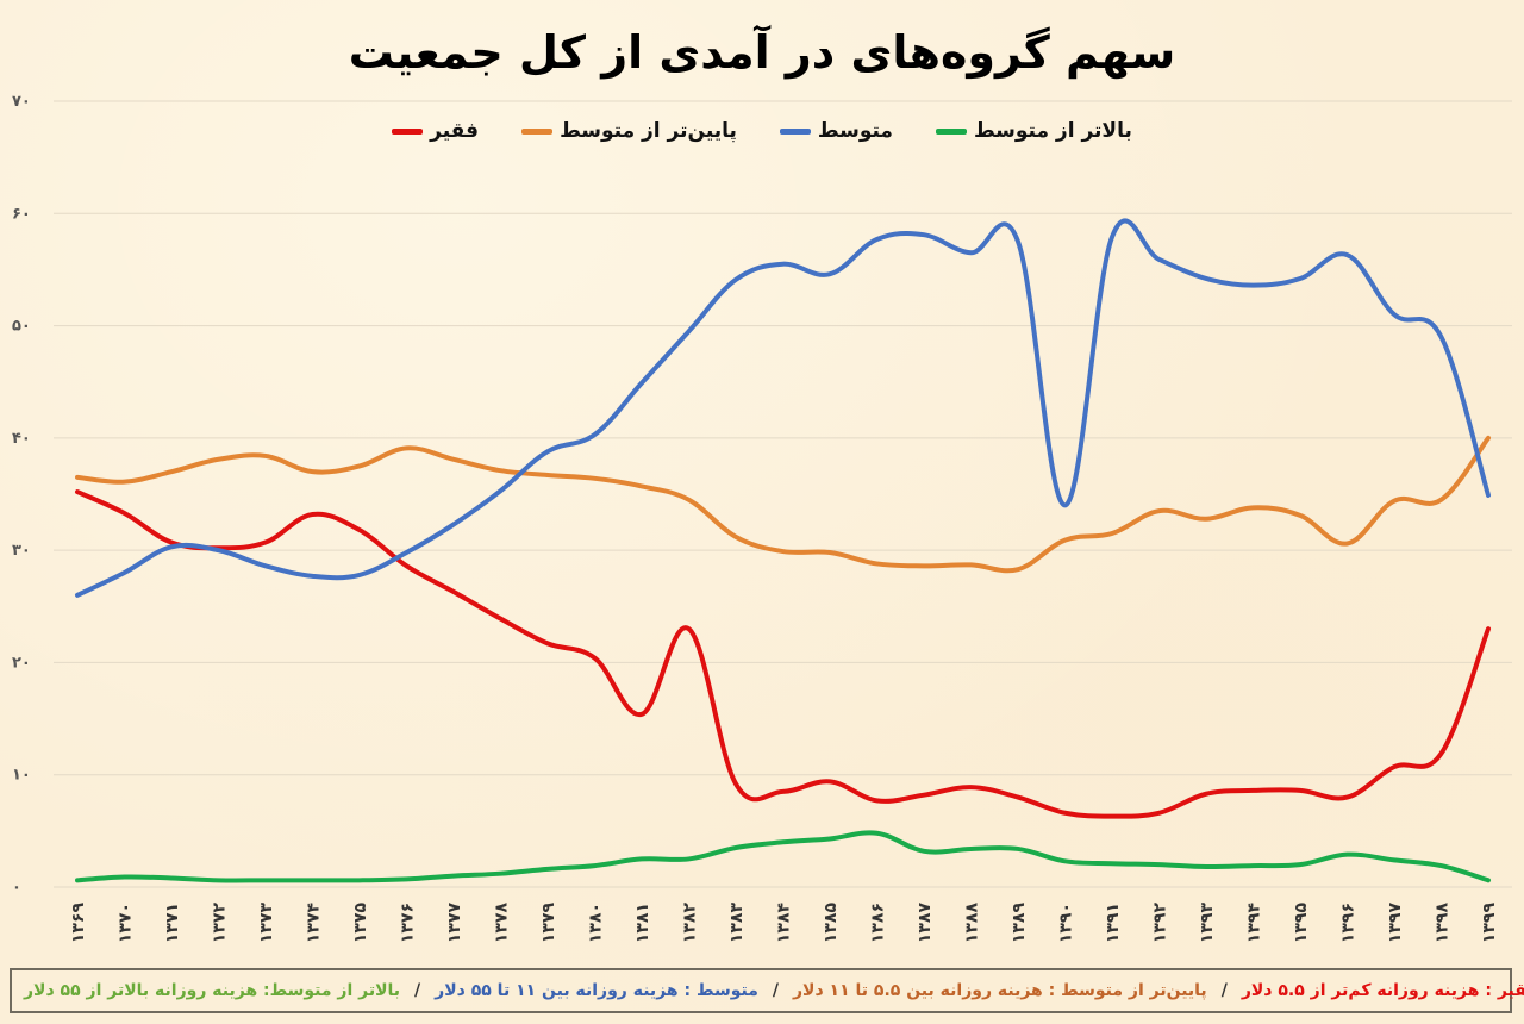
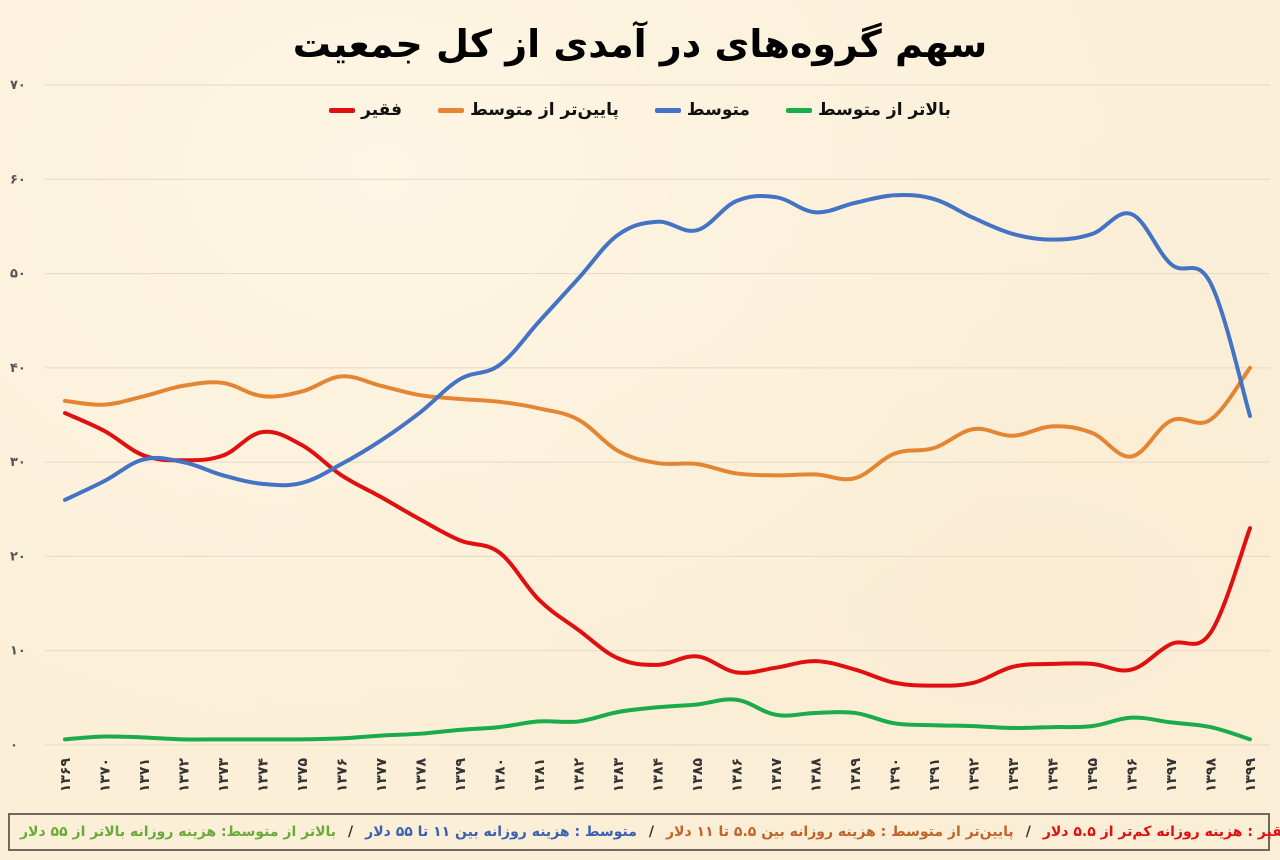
فقیر/۱۳۸۲: 23 -> 12
متوسط/۱۳۹۰: 34 -> 58
